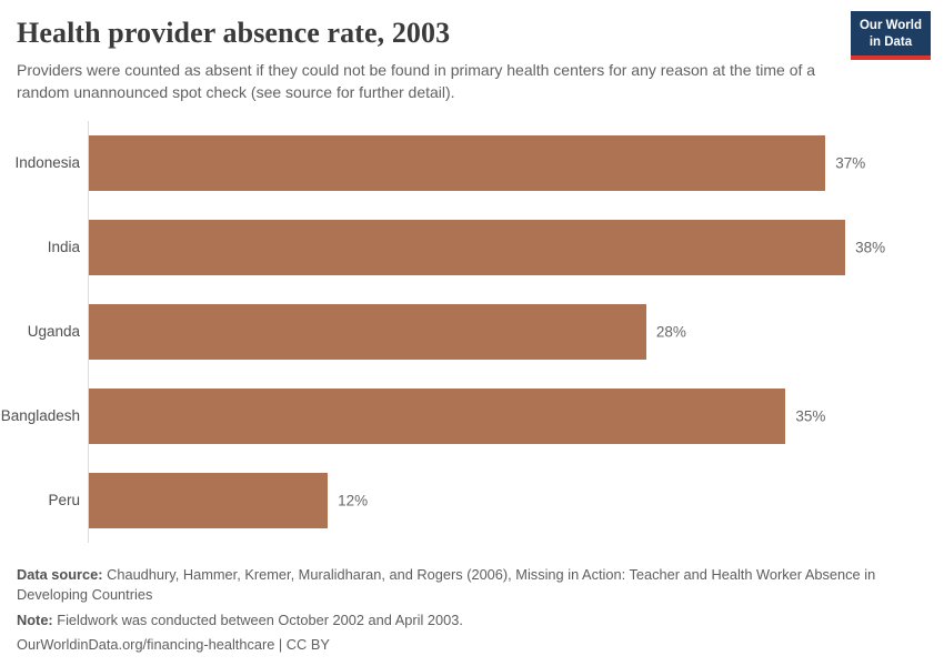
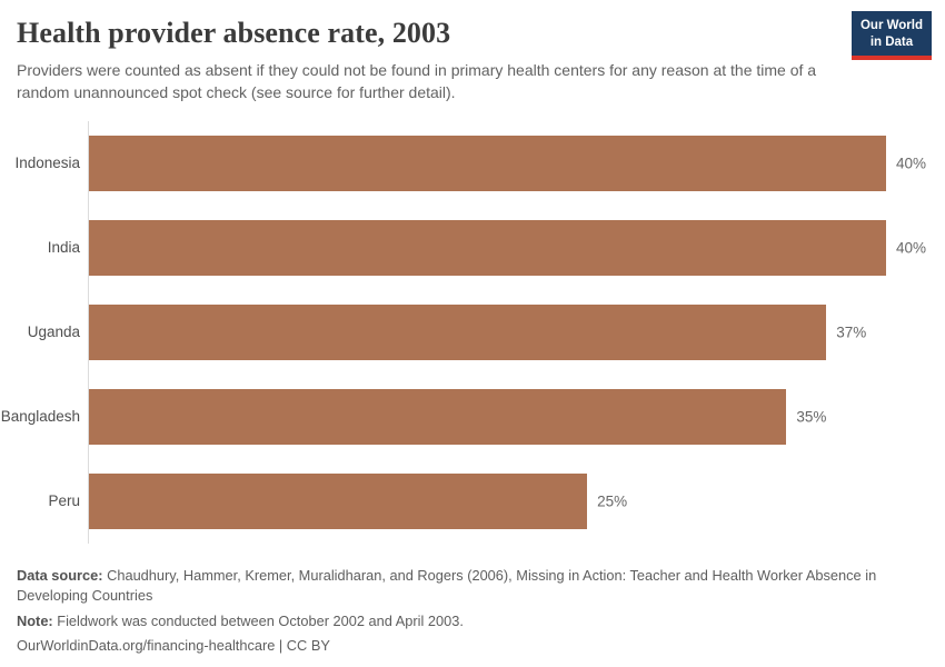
Indonesia: 37% -> 40%
India: 38% -> 40%
Uganda: 28% -> 37%
Peru: 12% -> 25%
